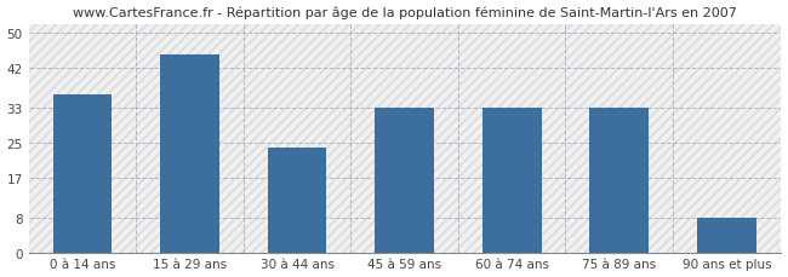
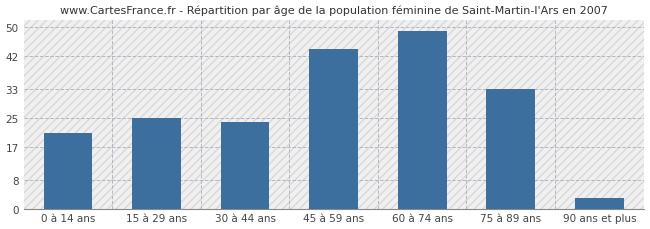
0 à 14 ans: 36 -> 21
15 à 29 ans: 45 -> 25
45 à 59 ans: 33 -> 44
60 à 74 ans: 33 -> 49
90 ans et plus: 8 -> 3
